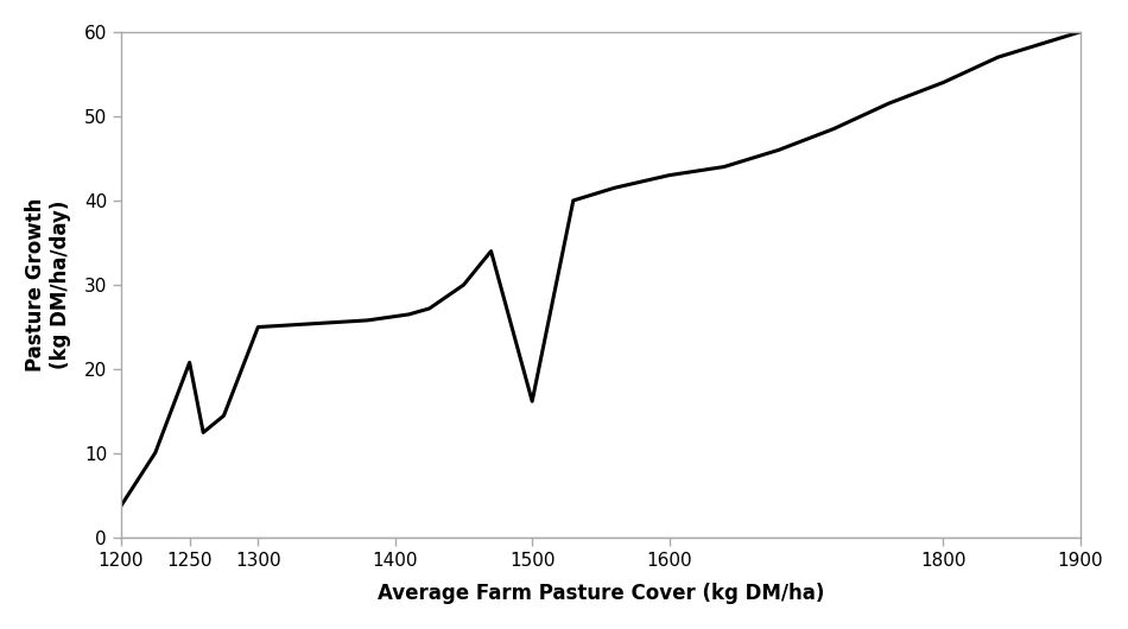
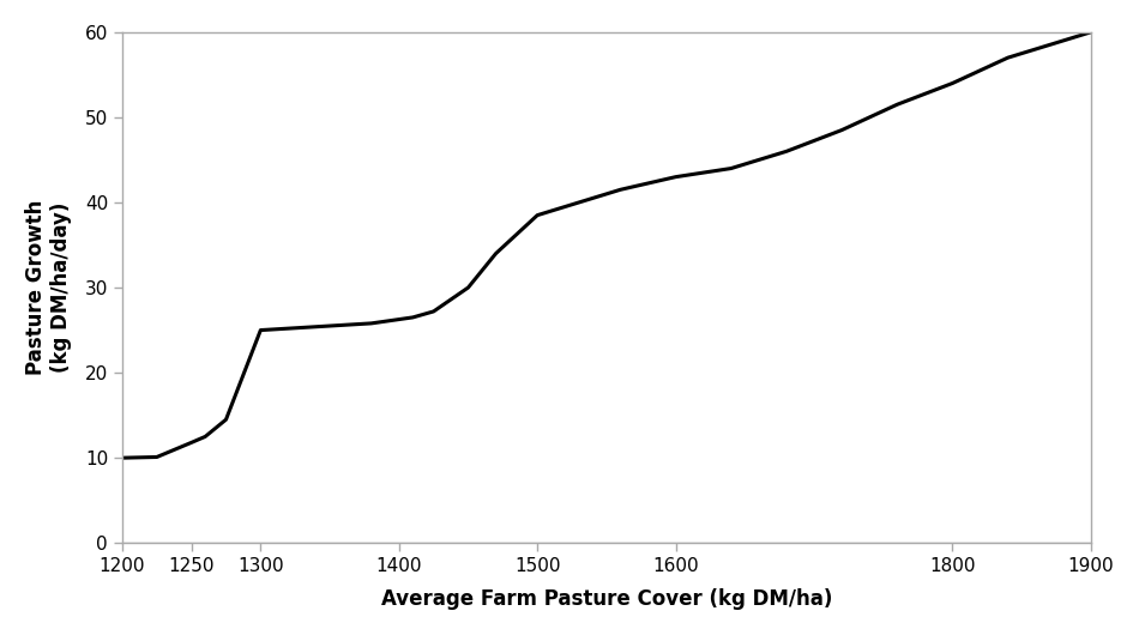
1200: 3.8 -> 10.0
1250: 20.8 -> 11.8
1500: 16.2 -> 38.5
